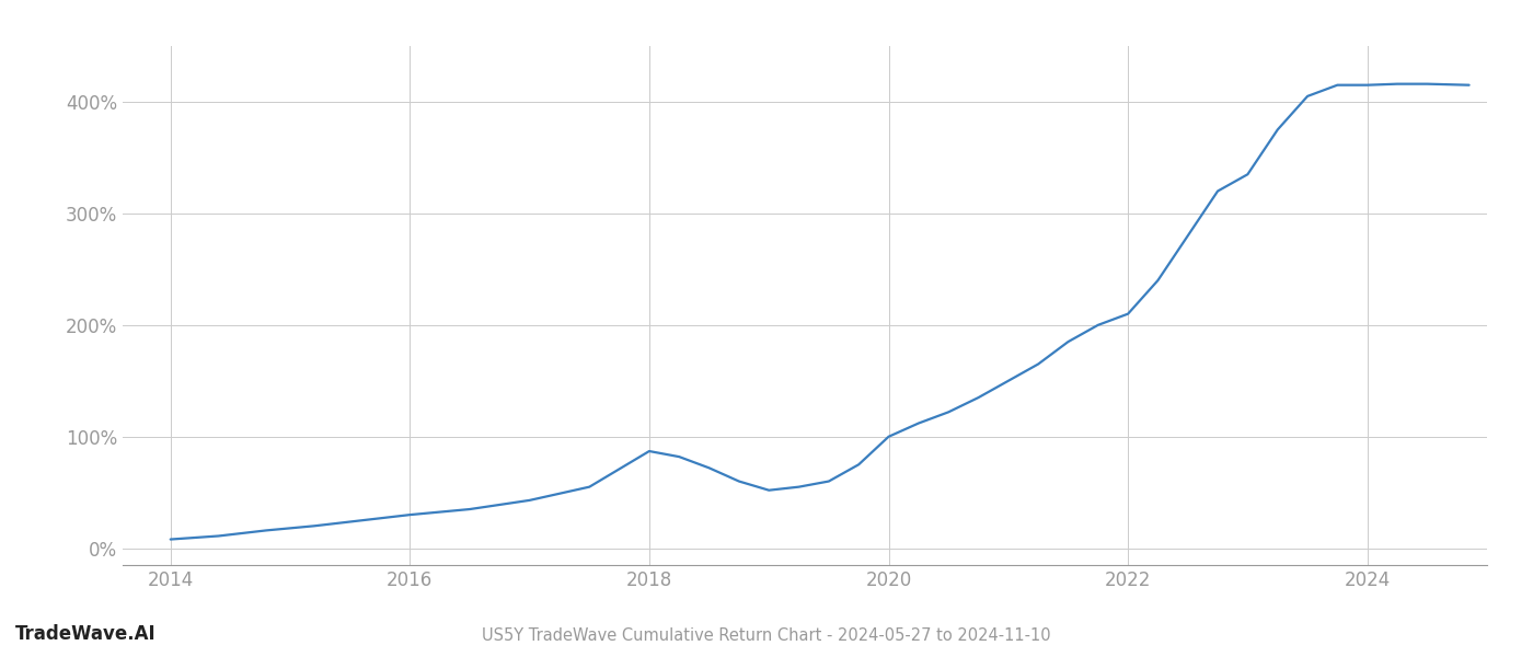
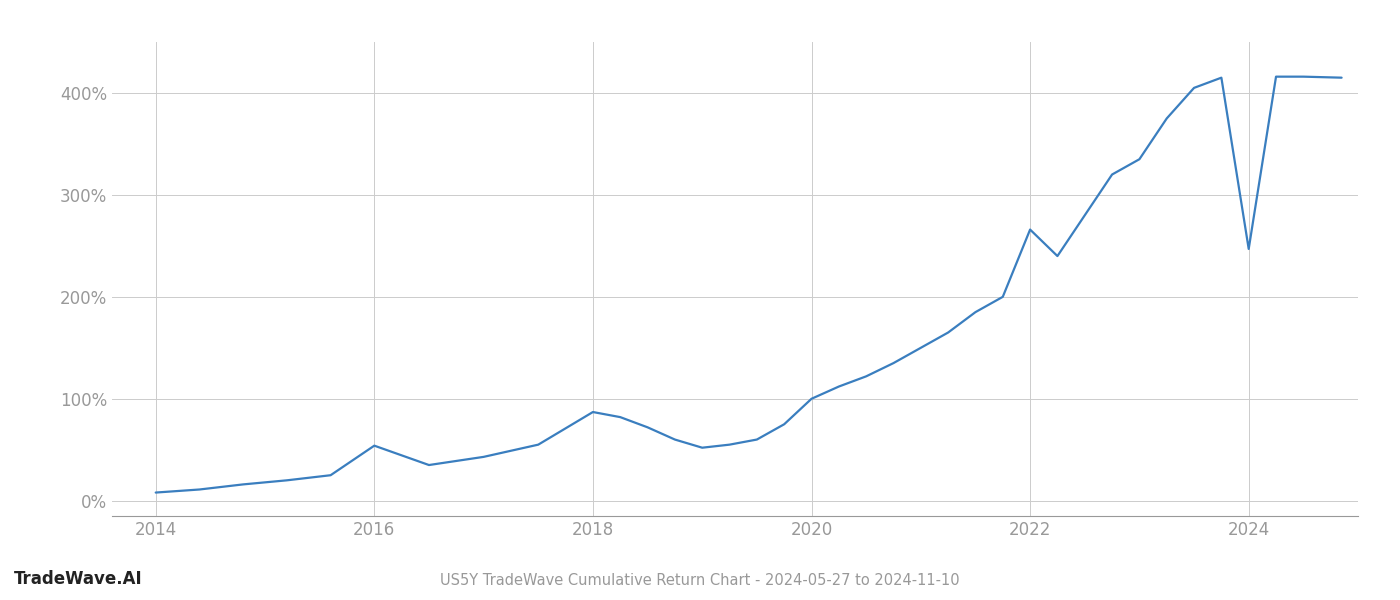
2016: 30% -> 54%
2022: 210% -> 266%
2024: 415% -> 247%
